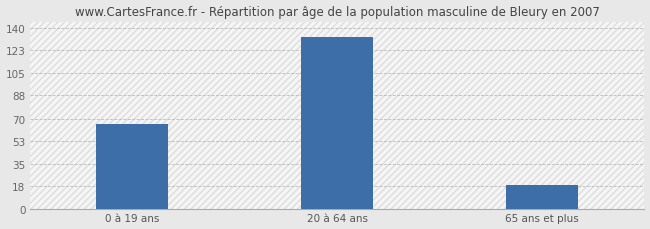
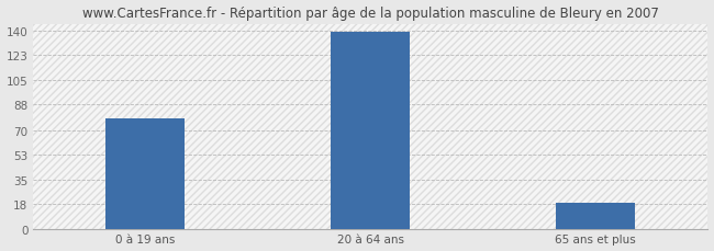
0 à 19 ans: 66 -> 78
20 à 64 ans: 133 -> 139
